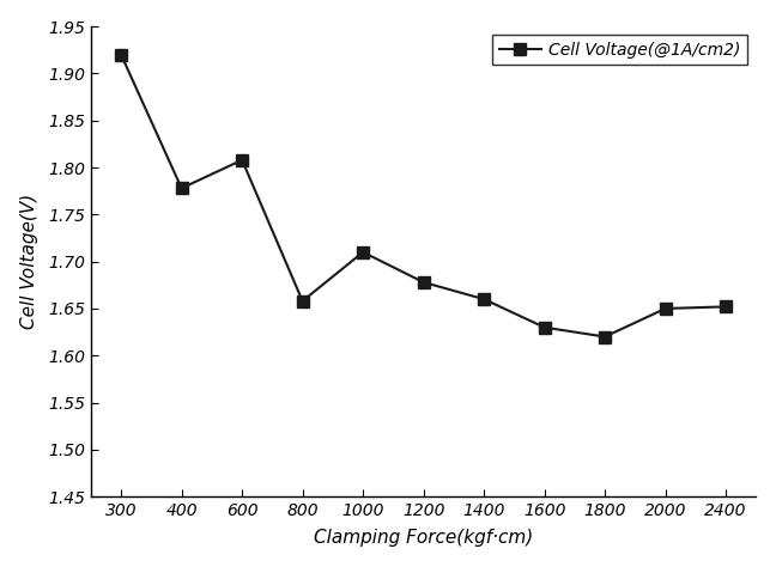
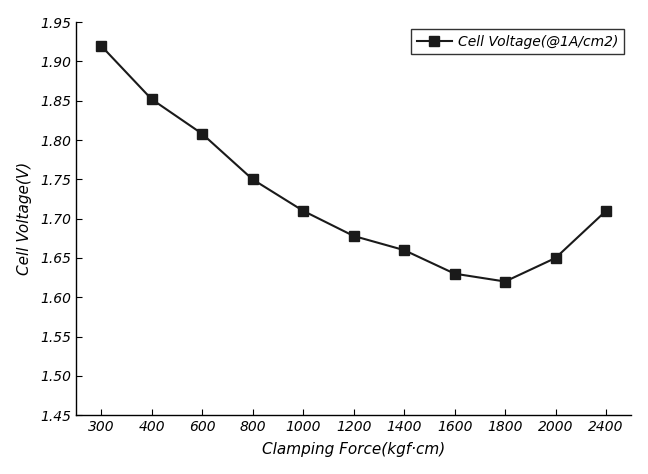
400: 1.778 -> 1.852
800: 1.658 -> 1.750
2400: 1.652 -> 1.710
